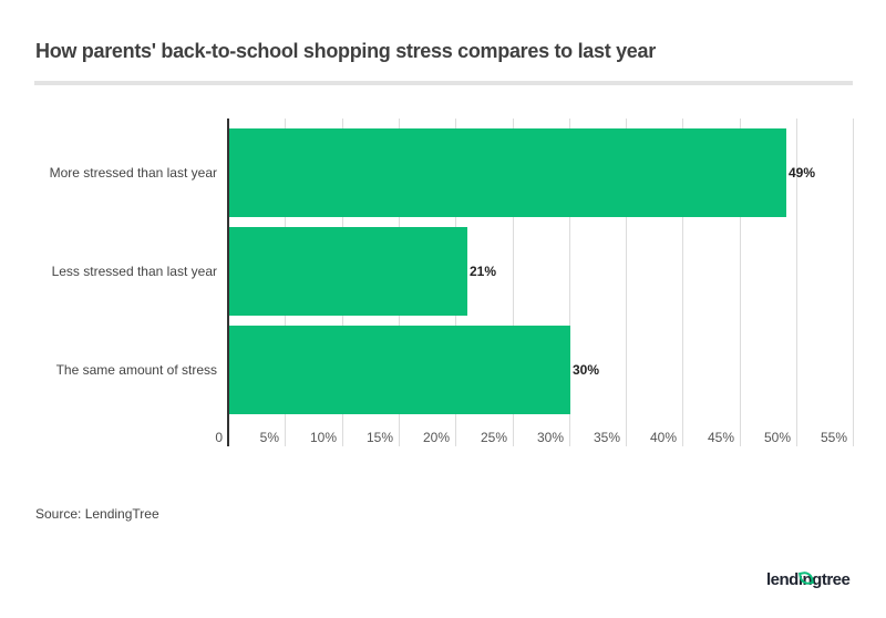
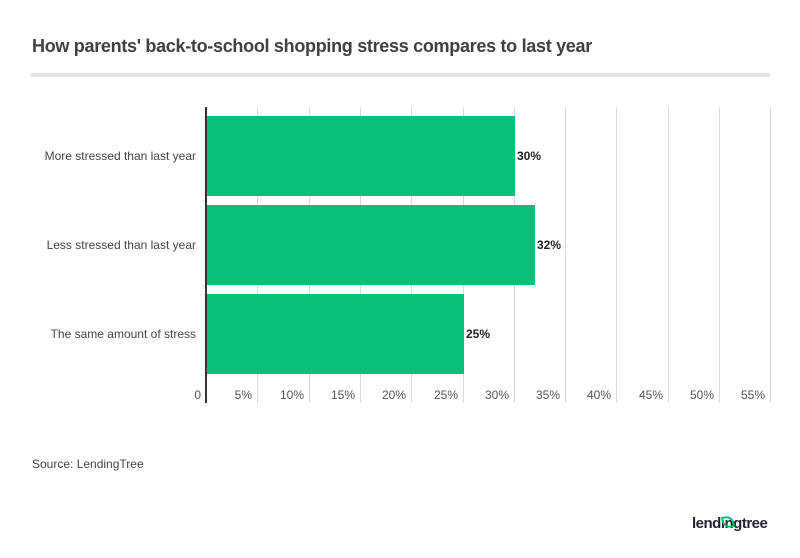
More stressed than last year: 49% -> 30%
Less stressed than last year: 21% -> 32%
The same amount of stress: 30% -> 25%
